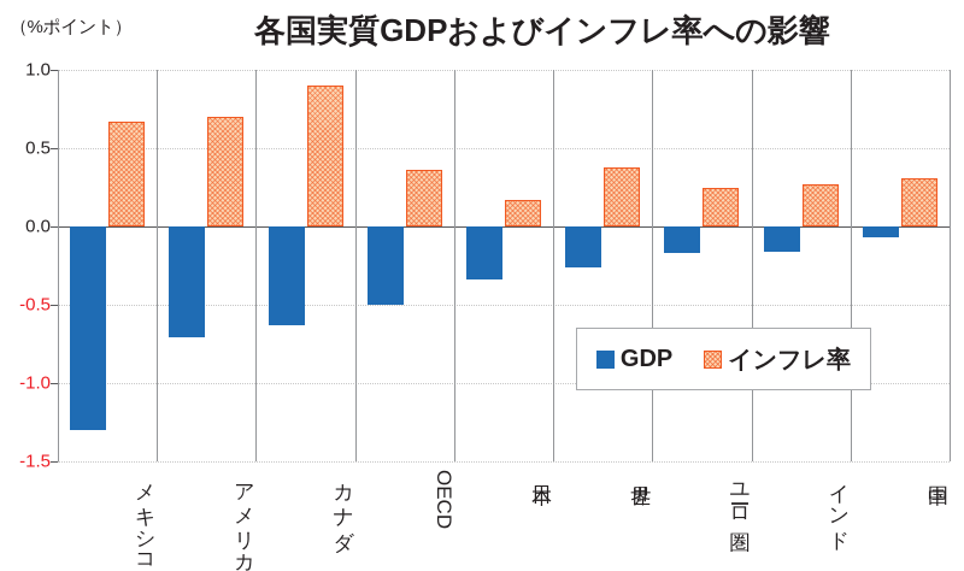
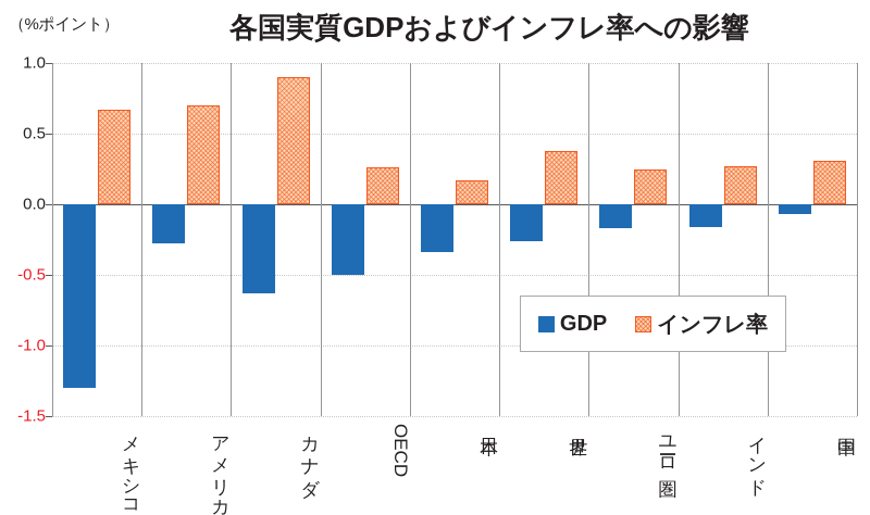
GDP/アメリカ: -0.71 -> -0.28
インフレ率/OECD: 0.36 -> 0.26
